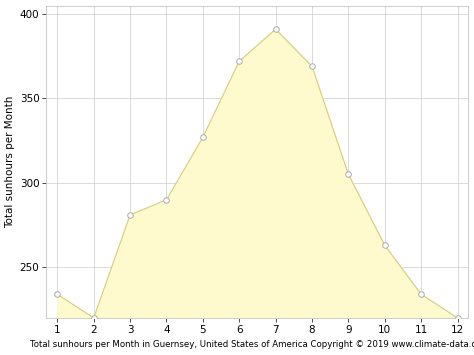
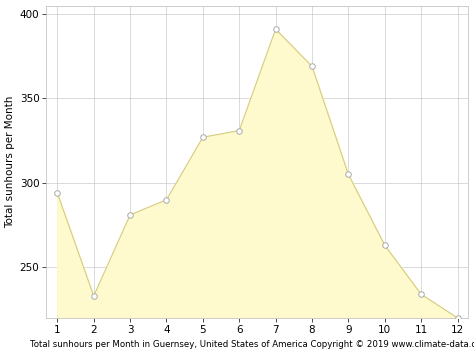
1: 234 -> 294
2: 220 -> 233
6: 372 -> 331
